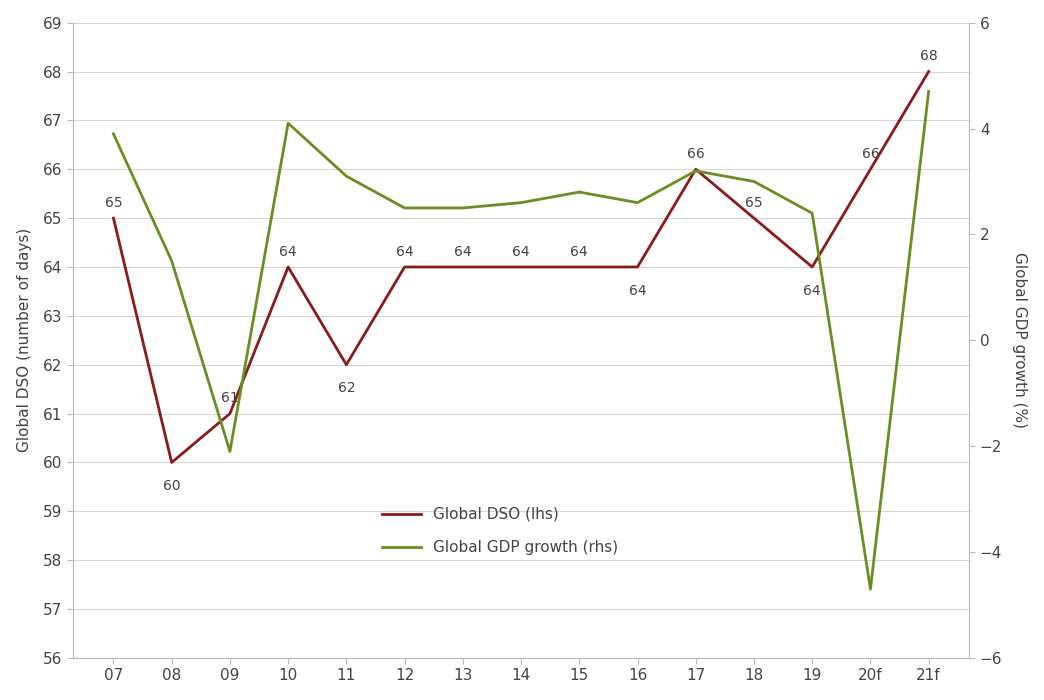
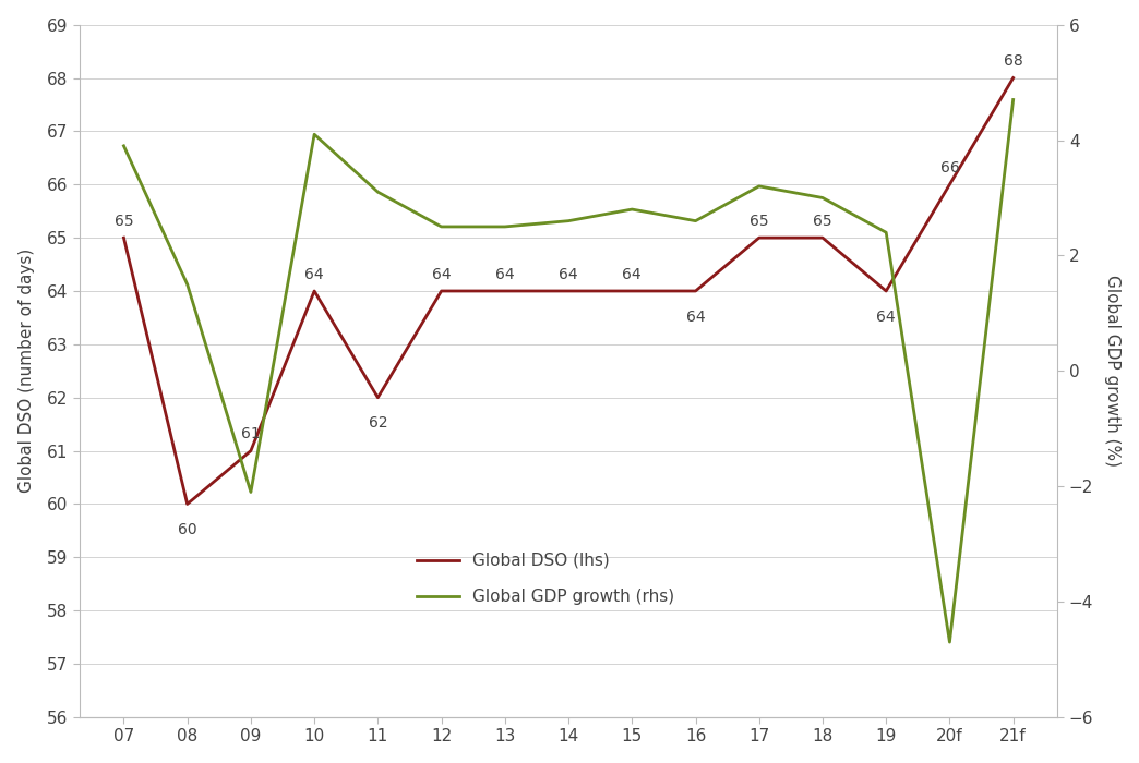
Global DSO (lhs)/17: 66 -> 65
